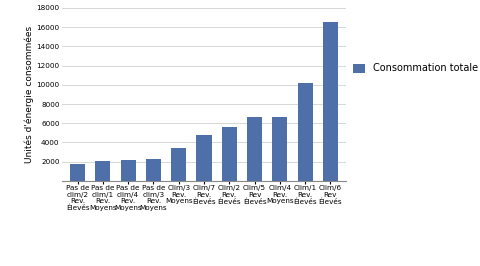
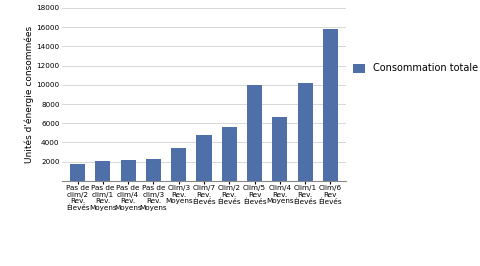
Clim/5 Rev Élevés: 6600 -> 10000
Clim/6 Rev Élevés: 16600 -> 15800
